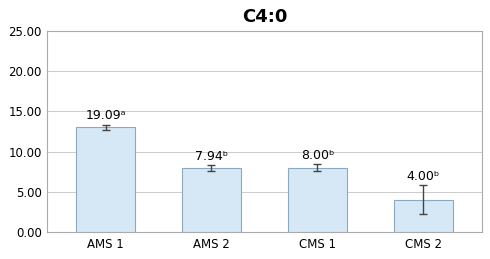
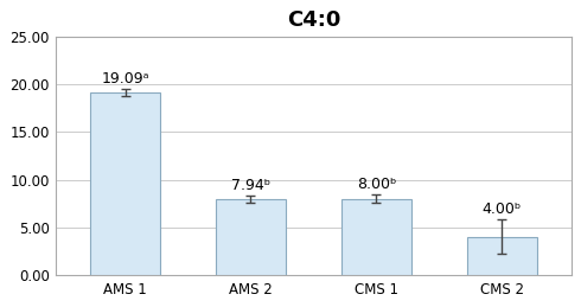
AMS 1: 13.0 -> 19.1
